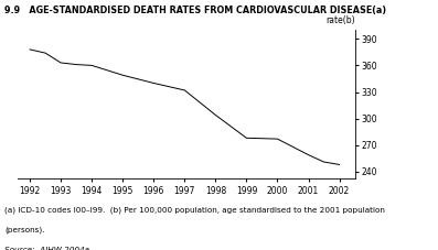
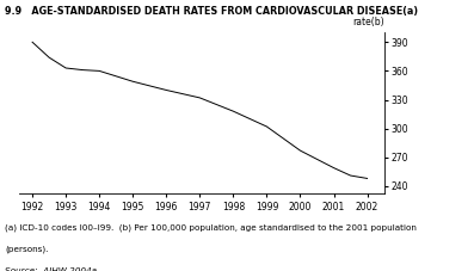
1992: 378 -> 390
1998: 304 -> 318
1999: 278 -> 302
